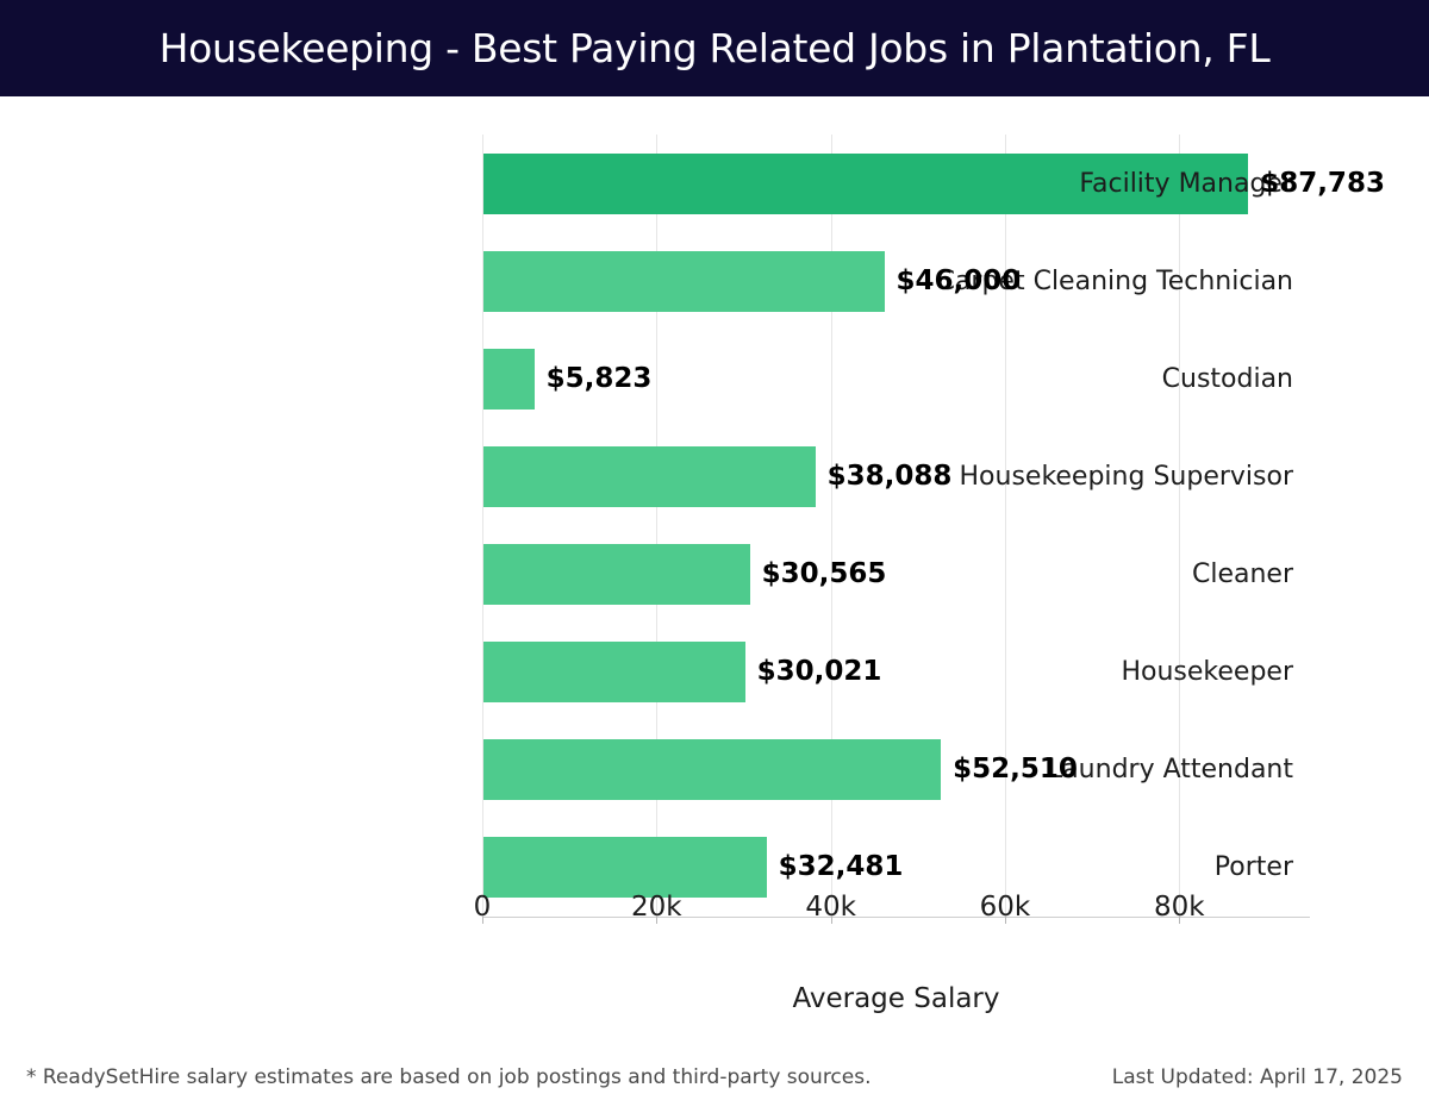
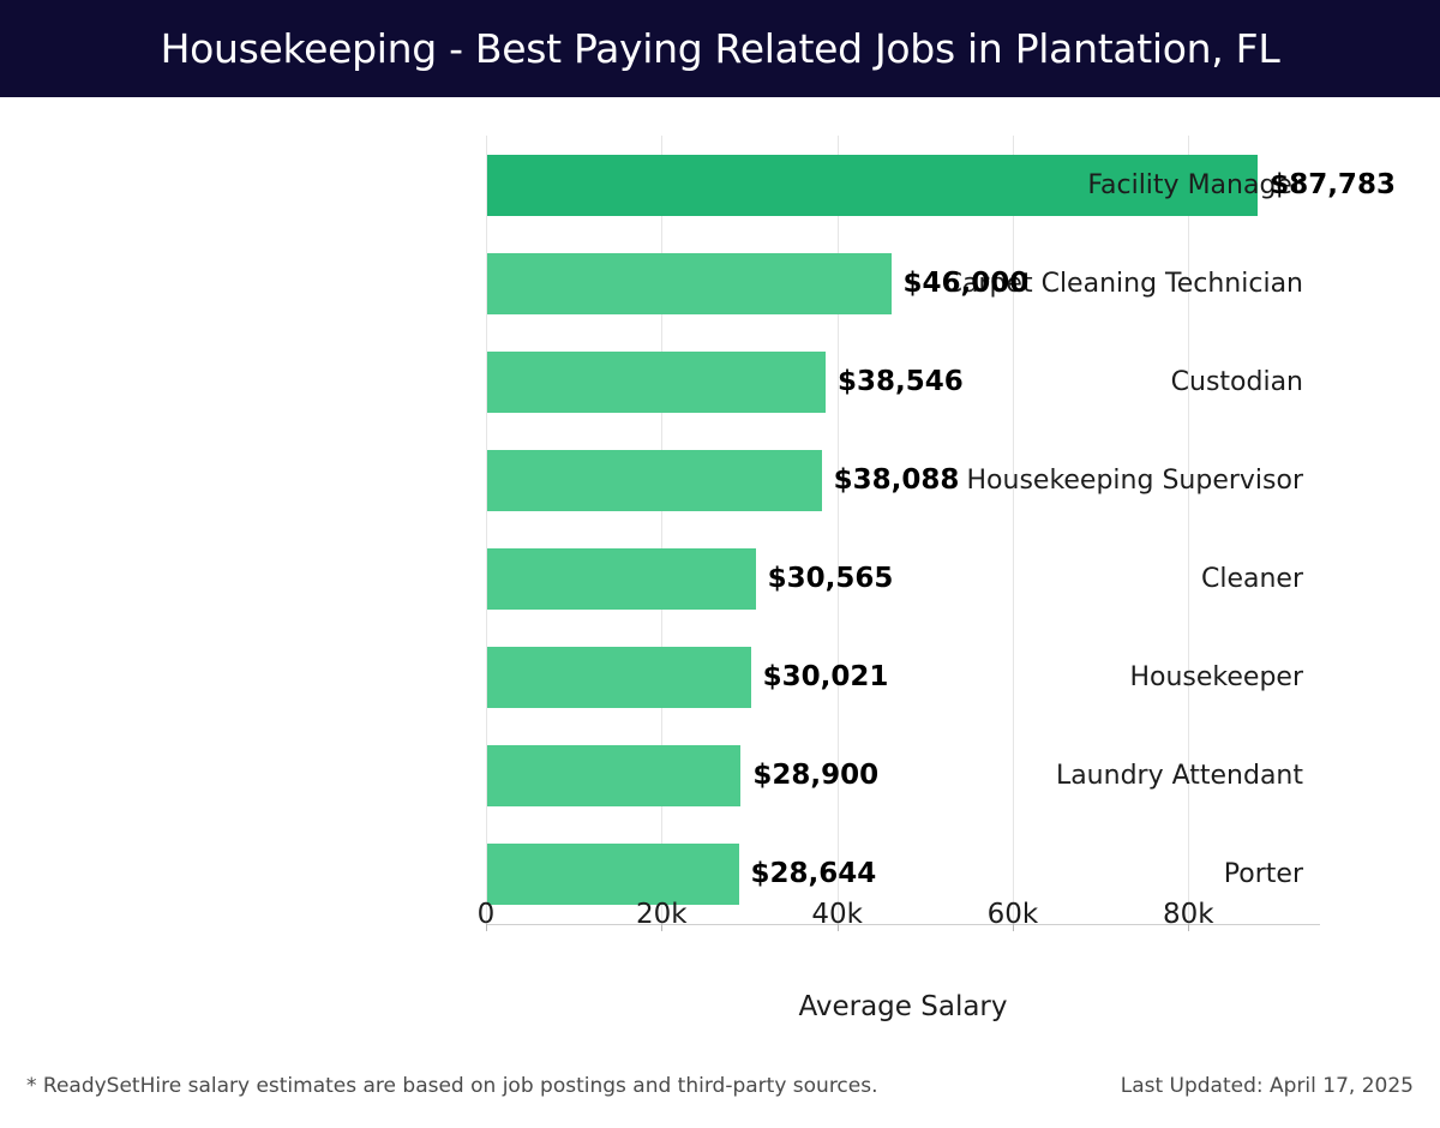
Custodian: $5,823 -> $38,546
Laundry Attendant: $52,510 -> $28,900
Porter: $32,481 -> $28,644
